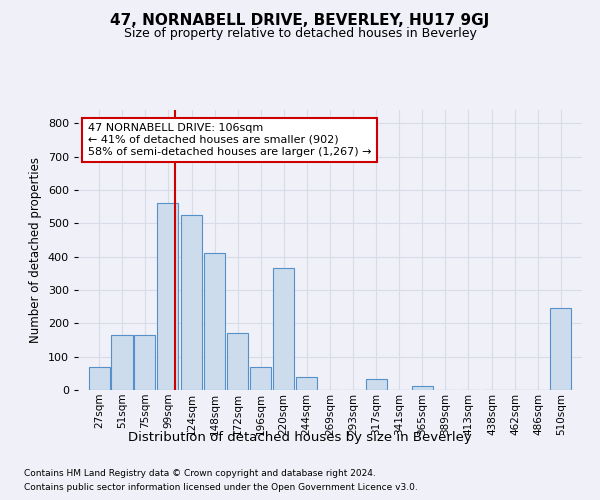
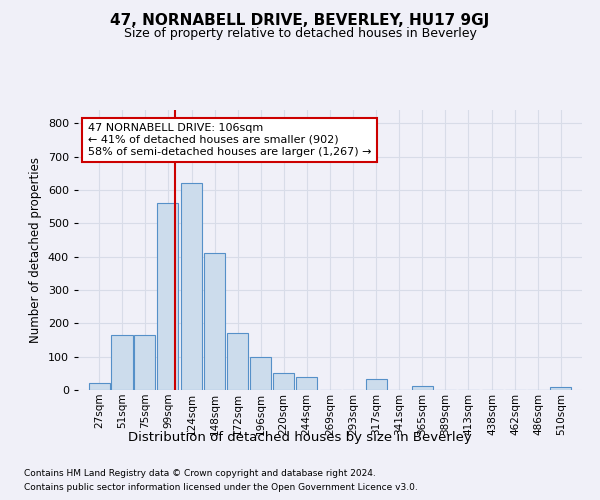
27sqm: 70 -> 20
124sqm: 525 -> 620
196sqm: 70 -> 100
220sqm: 365 -> 50
510sqm: 245 -> 8
